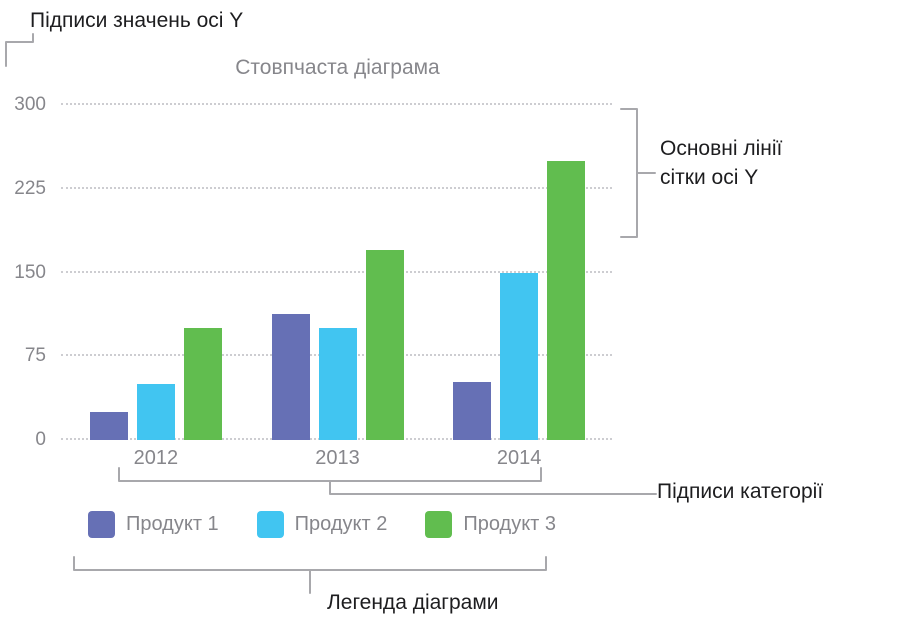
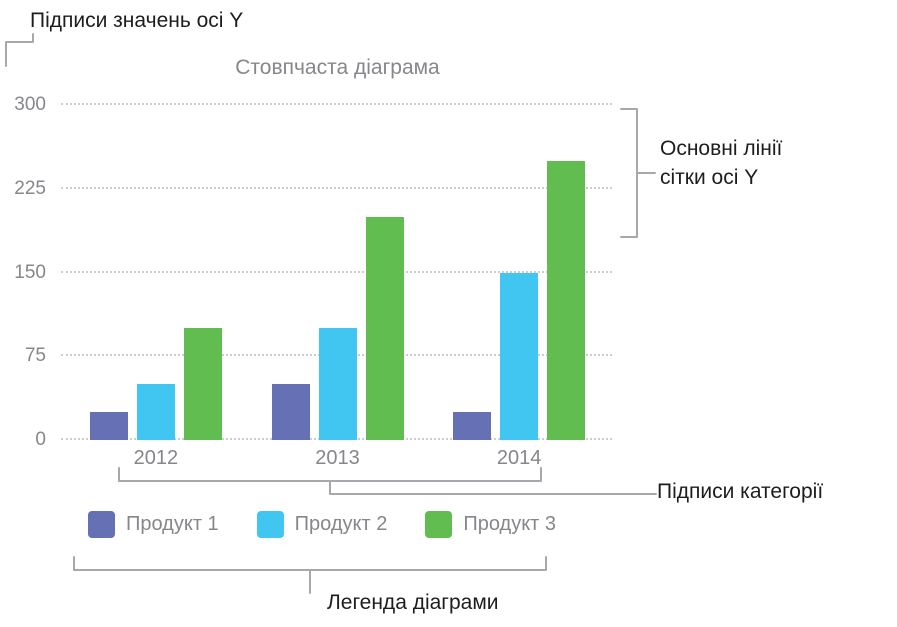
Продукт 1/2013: 113 -> 50
Продукт 3/2013: 170 -> 200
Продукт 1/2014: 52 -> 25
